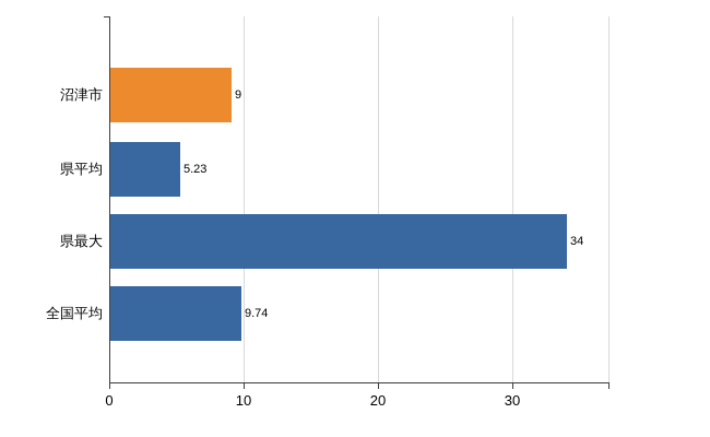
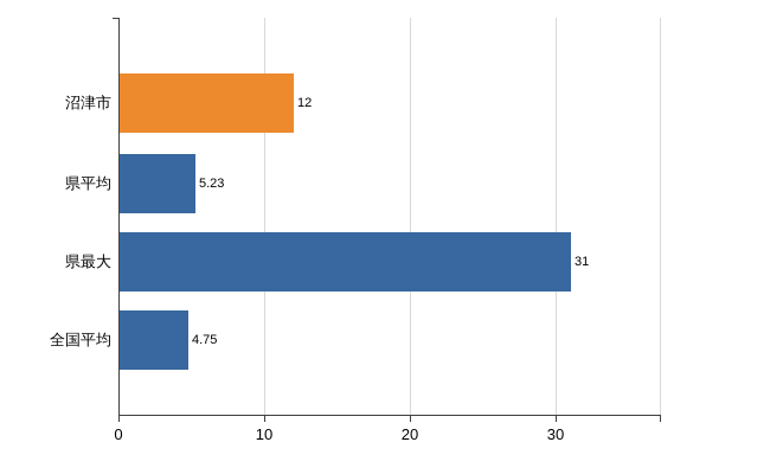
沼津市: 9 -> 12
県最大: 34 -> 31
全国平均: 9.74 -> 4.75
